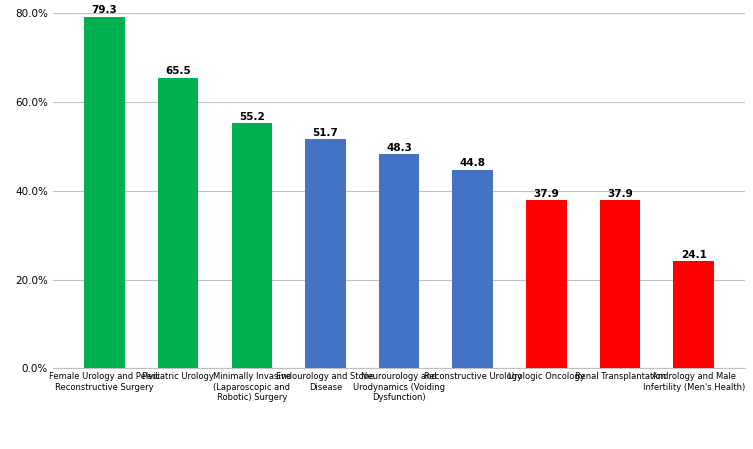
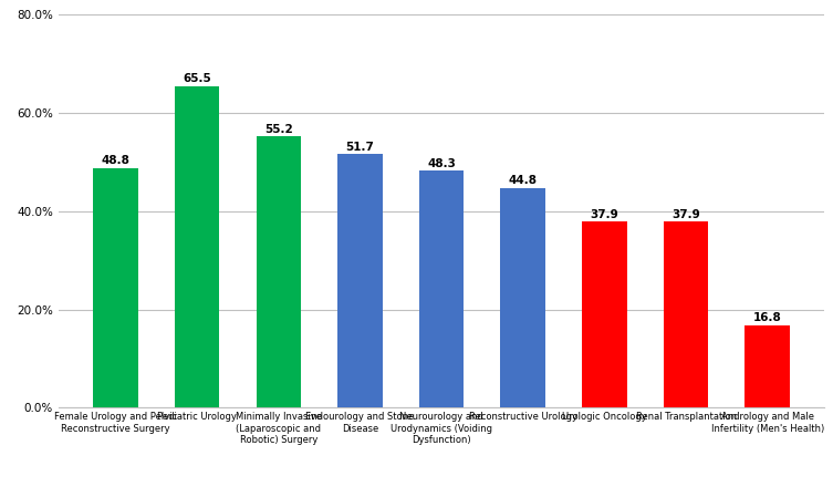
Female Urology and Pelvic Reconstructive Surgery: 79.3 -> 48.8
Andrology and Male Infertility (Men's Health): 24.1 -> 16.8
